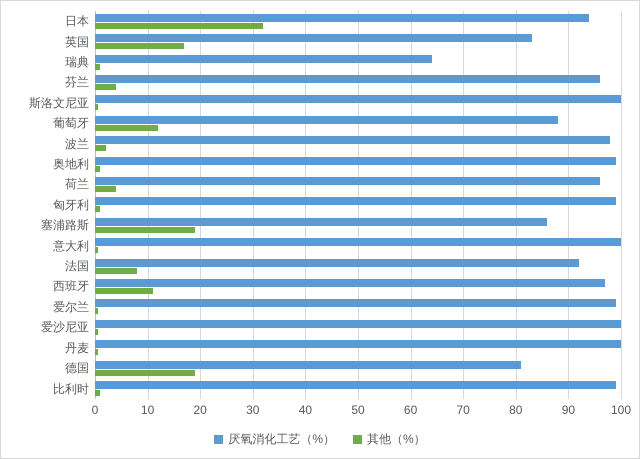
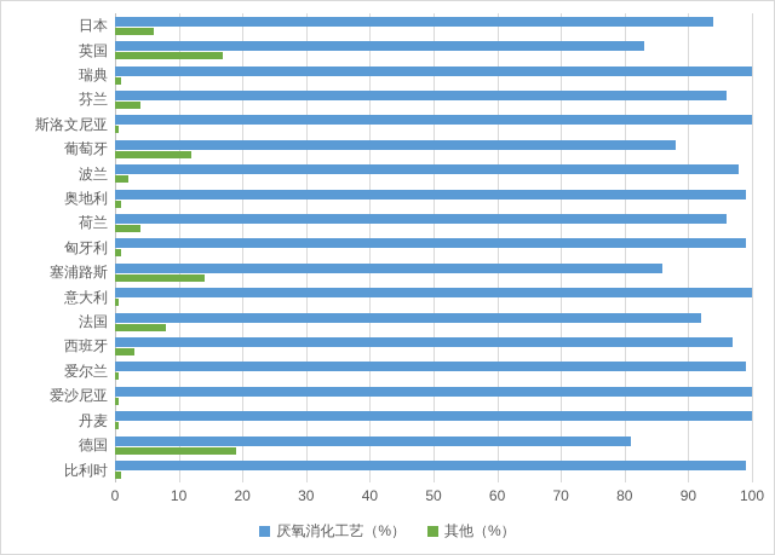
其他（%）/日本: 32 -> 6
厌氧消化工艺（%）/瑞典: 64 -> 100
其他（%）/塞浦路斯: 19 -> 14
其他（%）/西班牙: 11 -> 3
